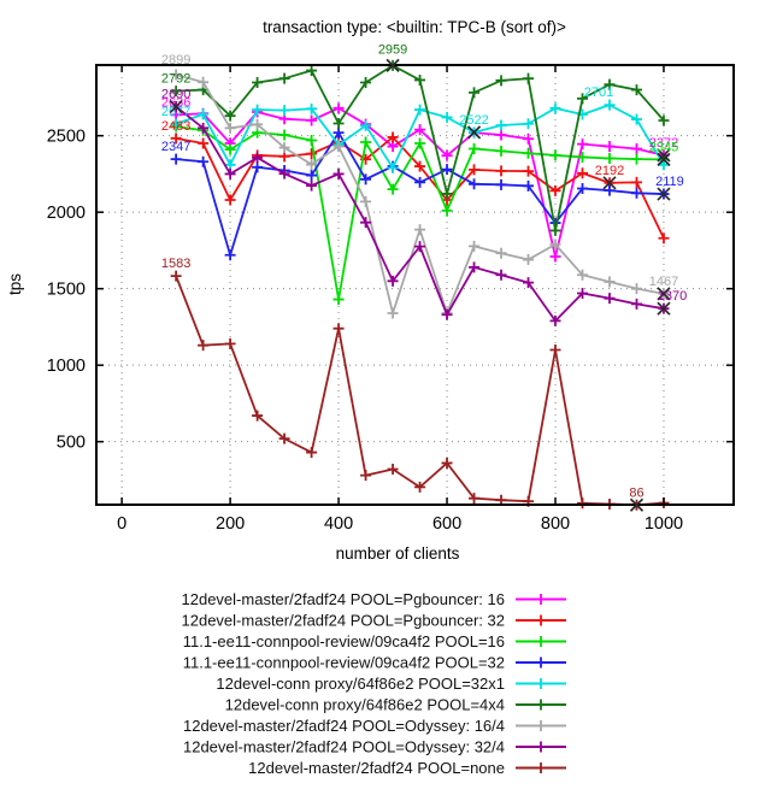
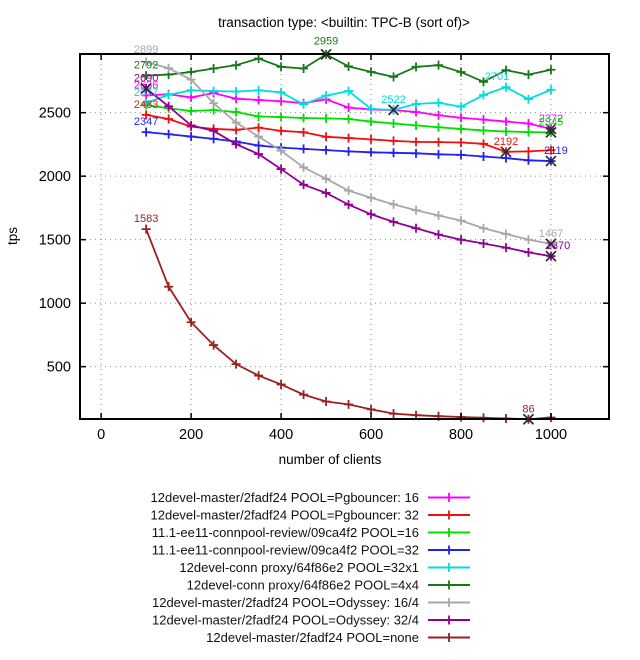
12devel-master/2fadf24 POOL=Pgbouncer: 16/200: 2450 -> 2620
12devel-master/2fadf24 POOL=Pgbouncer: 32/200: 2080 -> 2390
11.1-ee11-connpool-review/09ca4f2 POOL=16/200: 2410 -> 2510
11.1-ee11-connpool-review/09ca4f2 POOL=32/200: 1720 -> 2310
12devel-conn proxy/64f86e2 POOL=32x1/200: 2310 -> 2680
12devel-conn proxy/64f86e2 POOL=4x4/200: 2630 -> 2820
12devel-master/2fadf24 POOL=Odyssey: 16/4/200: 2550 -> 2760
12devel-master/2fadf24 POOL=Odyssey: 32/4/200: 2250 -> 2400
12devel-master/2fadf24 POOL=none/200: 1140 -> 850
12devel-master/2fadf24 POOL=Pgbouncer: 16/400: 2680 -> 2590
12devel-master/2fadf24 POOL=Pgbouncer: 32/400: 2460 -> 2360
11.1-ee11-connpool-review/09ca4f2 POOL=16/400: 1430 -> 2460
11.1-ee11-connpool-review/09ca4f2 POOL=32/400: 2520 -> 2220
12devel-conn proxy/64f86e2 POOL=32x1/400: 2440 -> 2660
12devel-conn proxy/64f86e2 POOL=4x4/400: 2580 -> 2860
12devel-master/2fadf24 POOL=Odyssey: 16/4/400: 2430 -> 2200
12devel-master/2fadf24 POOL=Odyssey: 32/4/400: 2250 -> 2060
12devel-master/2fadf24 POOL=none/400: 1240 -> 360
12devel-master/2fadf24 POOL=Pgbouncer: 16/500: 2430 -> 2600
12devel-master/2fadf24 POOL=Pgbouncer: 32/500: 2490 -> 2310
11.1-ee11-connpool-review/09ca4f2 POOL=16/500: 2150 -> 2460
11.1-ee11-connpool-review/09ca4f2 POOL=32/500: 2300 -> 2200
12devel-conn proxy/64f86e2 POOL=32x1/500: 2290 -> 2630
12devel-master/2fadf24 POOL=Odyssey: 16/4/500: 1340 -> 1980
12devel-master/2fadf24 POOL=Odyssey: 32/4/500: 1550 -> 1870
12devel-master/2fadf24 POOL=none/500: 320 -> 230
12devel-master/2fadf24 POOL=Pgbouncer: 16/600: 2370 -> 2520
12devel-master/2fadf24 POOL=Pgbouncer: 32/600: 2080 -> 2290
11.1-ee11-connpool-review/09ca4f2 POOL=16/600: 2010 -> 2430
11.1-ee11-connpool-review/09ca4f2 POOL=32/600: 2280 -> 2190
12devel-conn proxy/64f86e2 POOL=32x1/600: 2620 -> 2530
12devel-conn proxy/64f86e2 POOL=4x4/600: 2120 -> 2820
12devel-master/2fadf24 POOL=Odyssey: 16/4/600: 1340 -> 1830
12devel-master/2fadf24 POOL=Odyssey: 32/4/600: 1330 -> 1700
12devel-master/2fadf24 POOL=none/600: 360 -> 160
12devel-master/2fadf24 POOL=Pgbouncer: 16/800: 1710 -> 2460
12devel-master/2fadf24 POOL=Pgbouncer: 32/800: 2140 -> 2260
11.1-ee11-connpool-review/09ca4f2 POOL=32/800: 1930 -> 2170
12devel-conn proxy/64f86e2 POOL=32x1/800: 2680 -> 2550
12devel-conn proxy/64f86e2 POOL=4x4/800: 1880 -> 2820
12devel-master/2fadf24 POOL=Odyssey: 16/4/800: 1790 -> 1650
12devel-master/2fadf24 POOL=Odyssey: 32/4/800: 1290 -> 1500
12devel-master/2fadf24 POOL=none/800: 1100 -> 100
12devel-master/2fadf24 POOL=Pgbouncer: 32/1000: 1830 -> 2200
12devel-conn proxy/64f86e2 POOL=32x1/1000: 2310 -> 2680
12devel-conn proxy/64f86e2 POOL=4x4/1000: 2600 -> 2840
